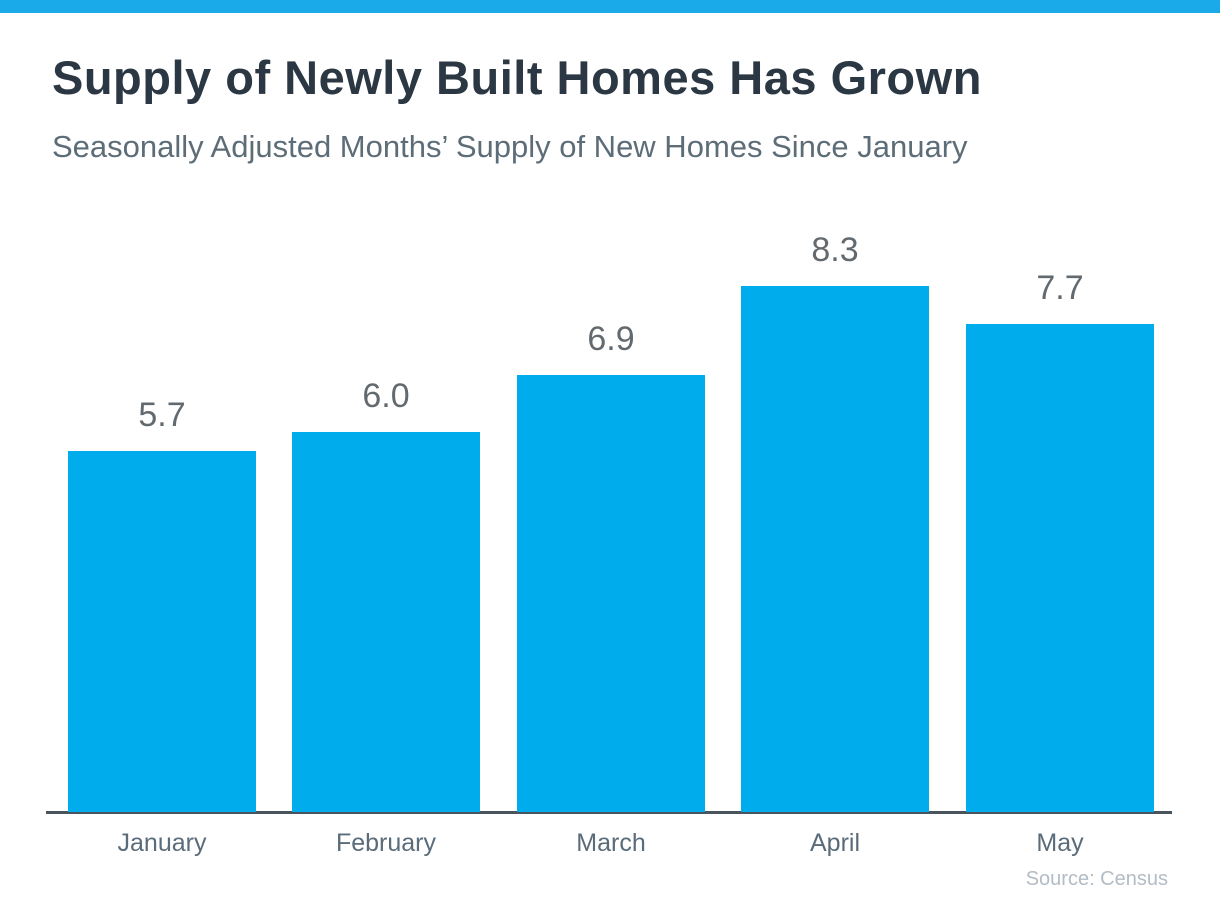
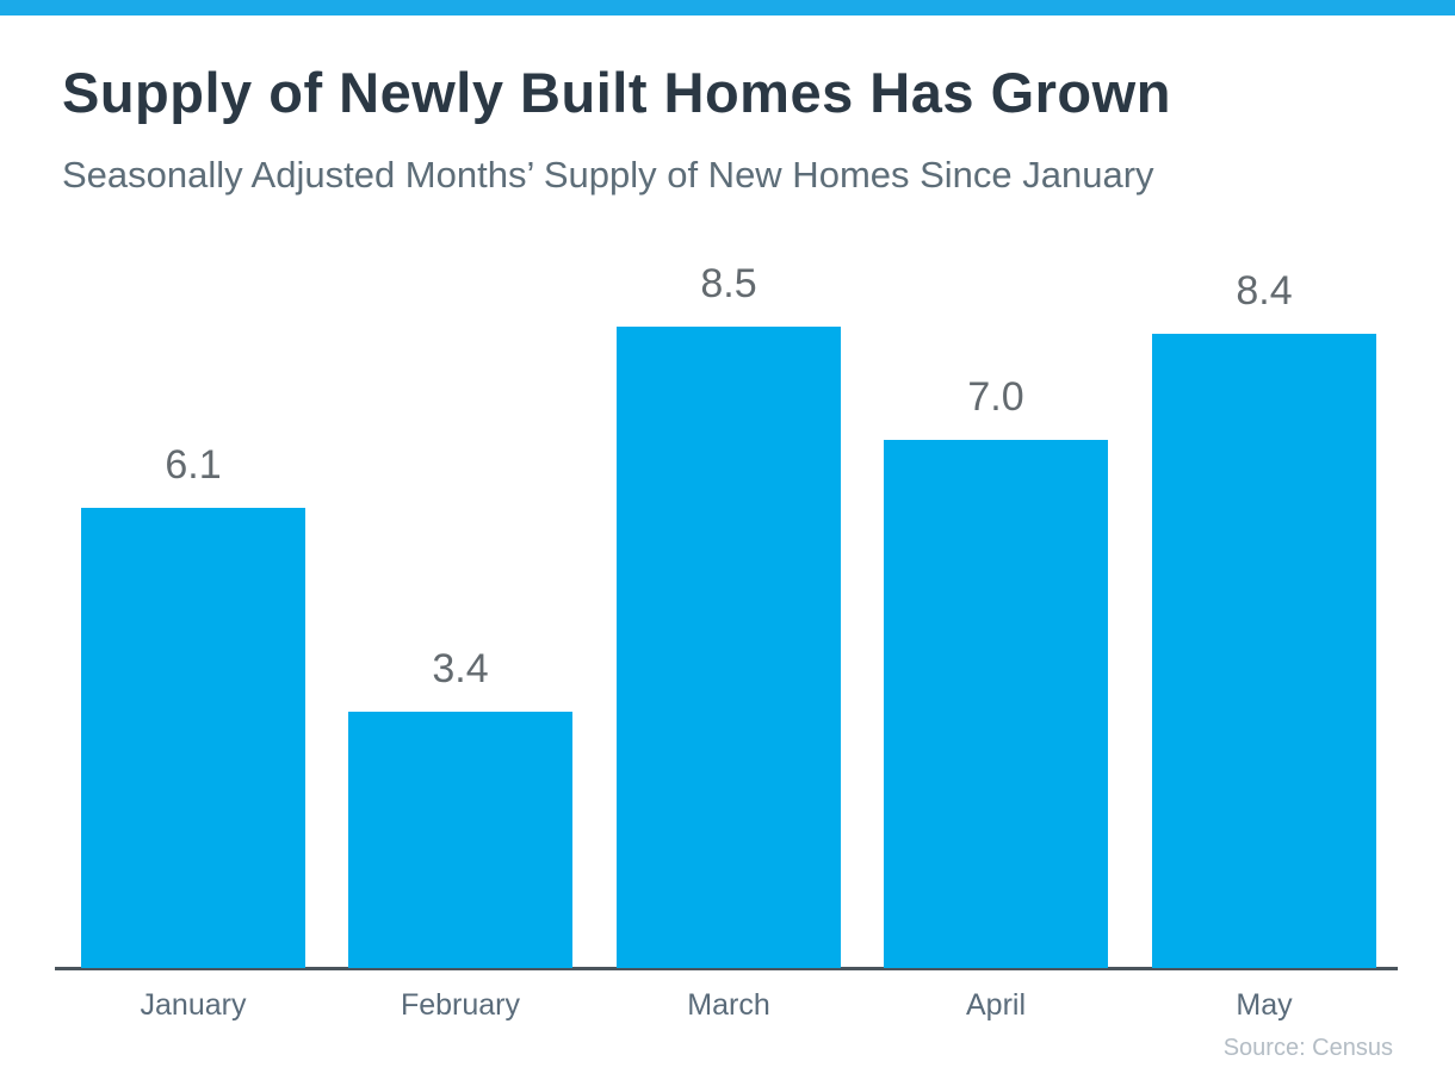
January: 5.7 -> 6.1
February: 6.0 -> 3.4
March: 6.9 -> 8.5
April: 8.3 -> 7.0
May: 7.7 -> 8.4
